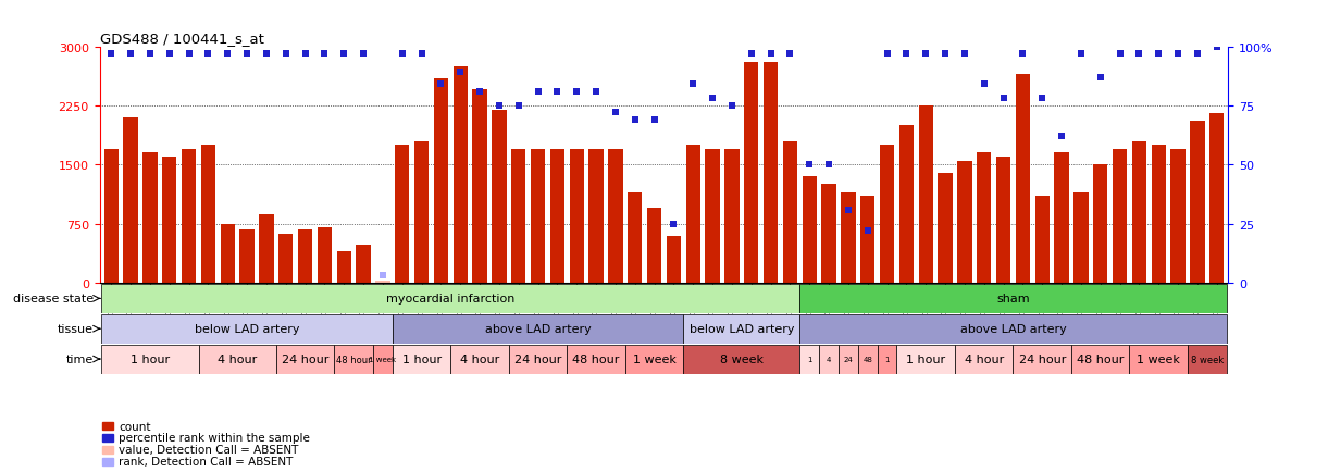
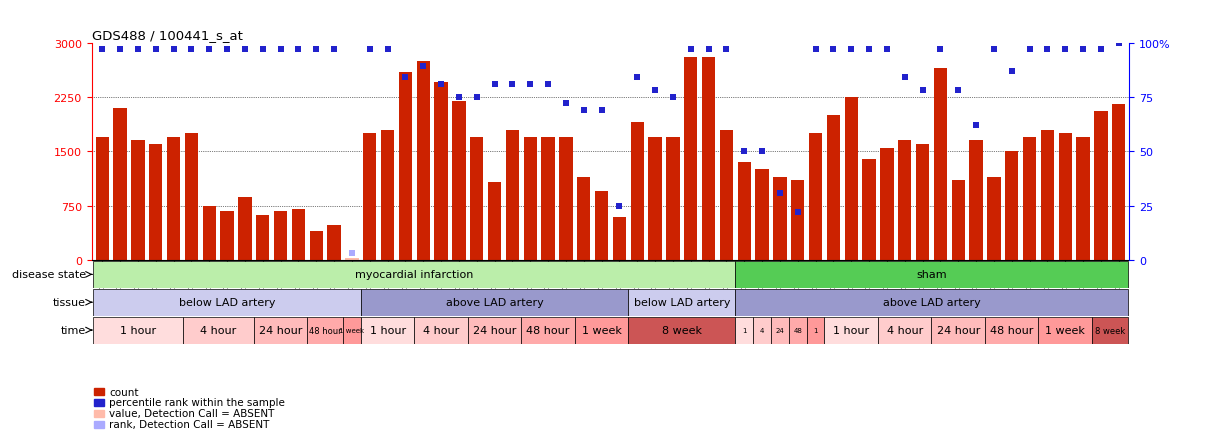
GSM12376: 1700 -> 1080
GSM12377: 1700 -> 1800
GSM12366: 1750 -> 1900
